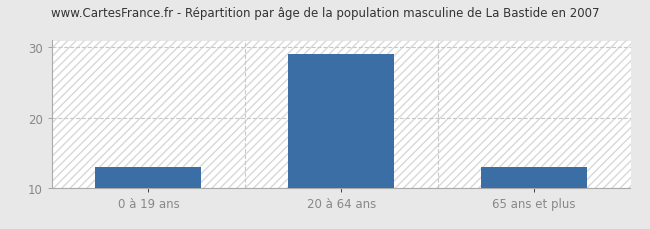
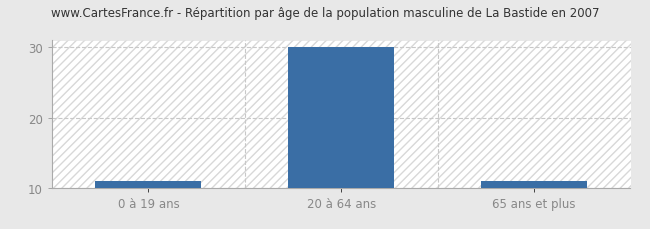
0 à 19 ans: 13 -> 11
20 à 64 ans: 29 -> 30
65 ans et plus: 13 -> 11
